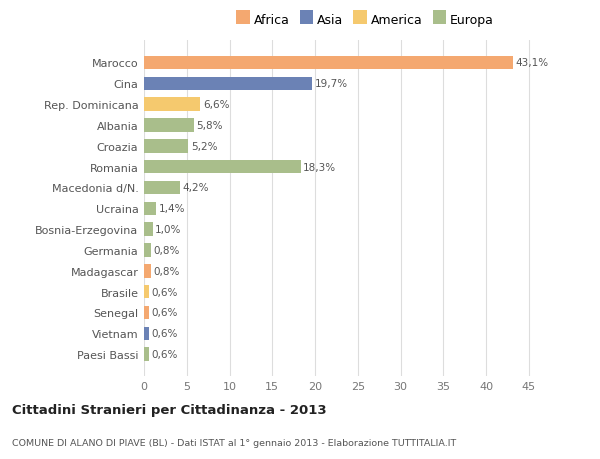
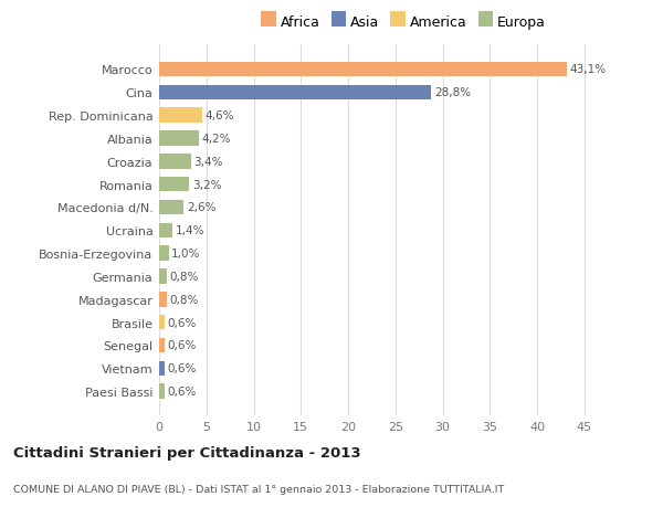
Cina: 19,7% -> 28,8%
Rep. Dominicana: 6,6% -> 4,6%
Albania: 5,8% -> 4,2%
Croazia: 5,2% -> 3,4%
Romania: 18,3% -> 3,2%
Macedonia d/N.: 4,2% -> 2,6%
